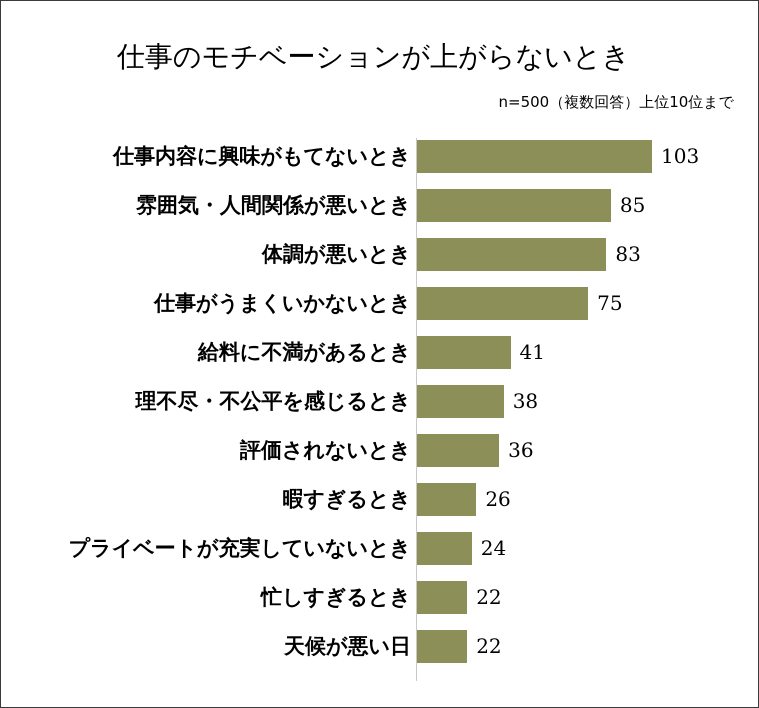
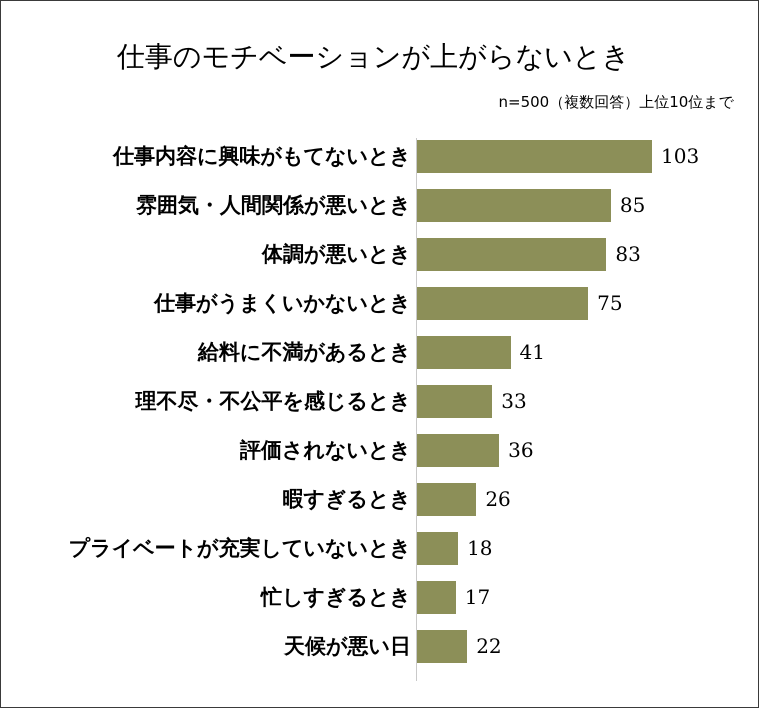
理不尽・不公平を感じるとき: 38 -> 33
プライベートが充実していないとき: 24 -> 18
忙しすぎるとき: 22 -> 17
